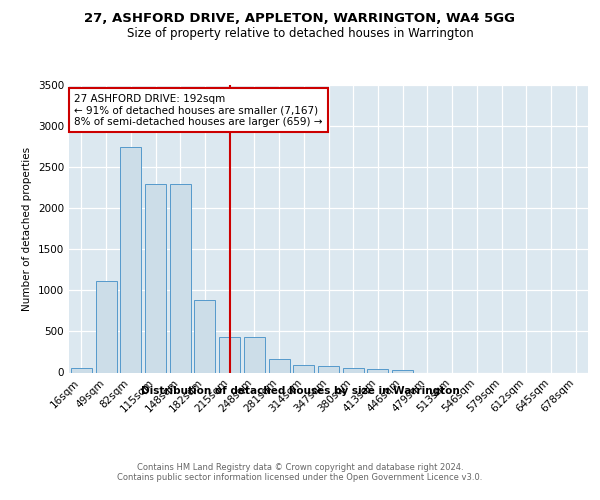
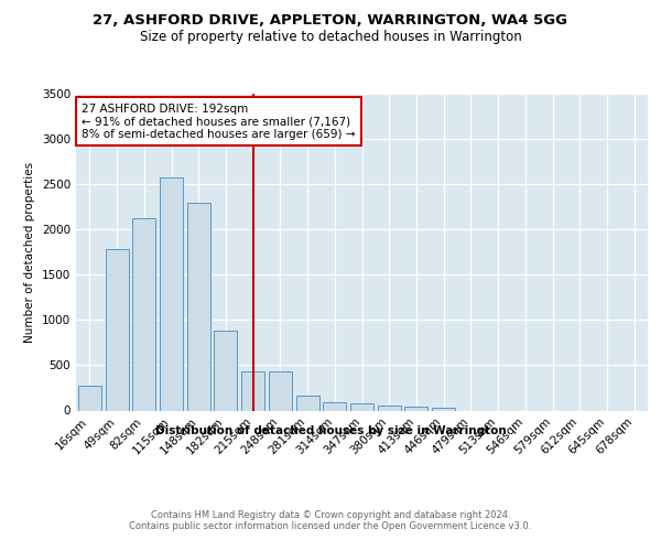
16sqm: 50 -> 280
49sqm: 1110 -> 1780
82sqm: 2750 -> 2120
115sqm: 2290 -> 2580
